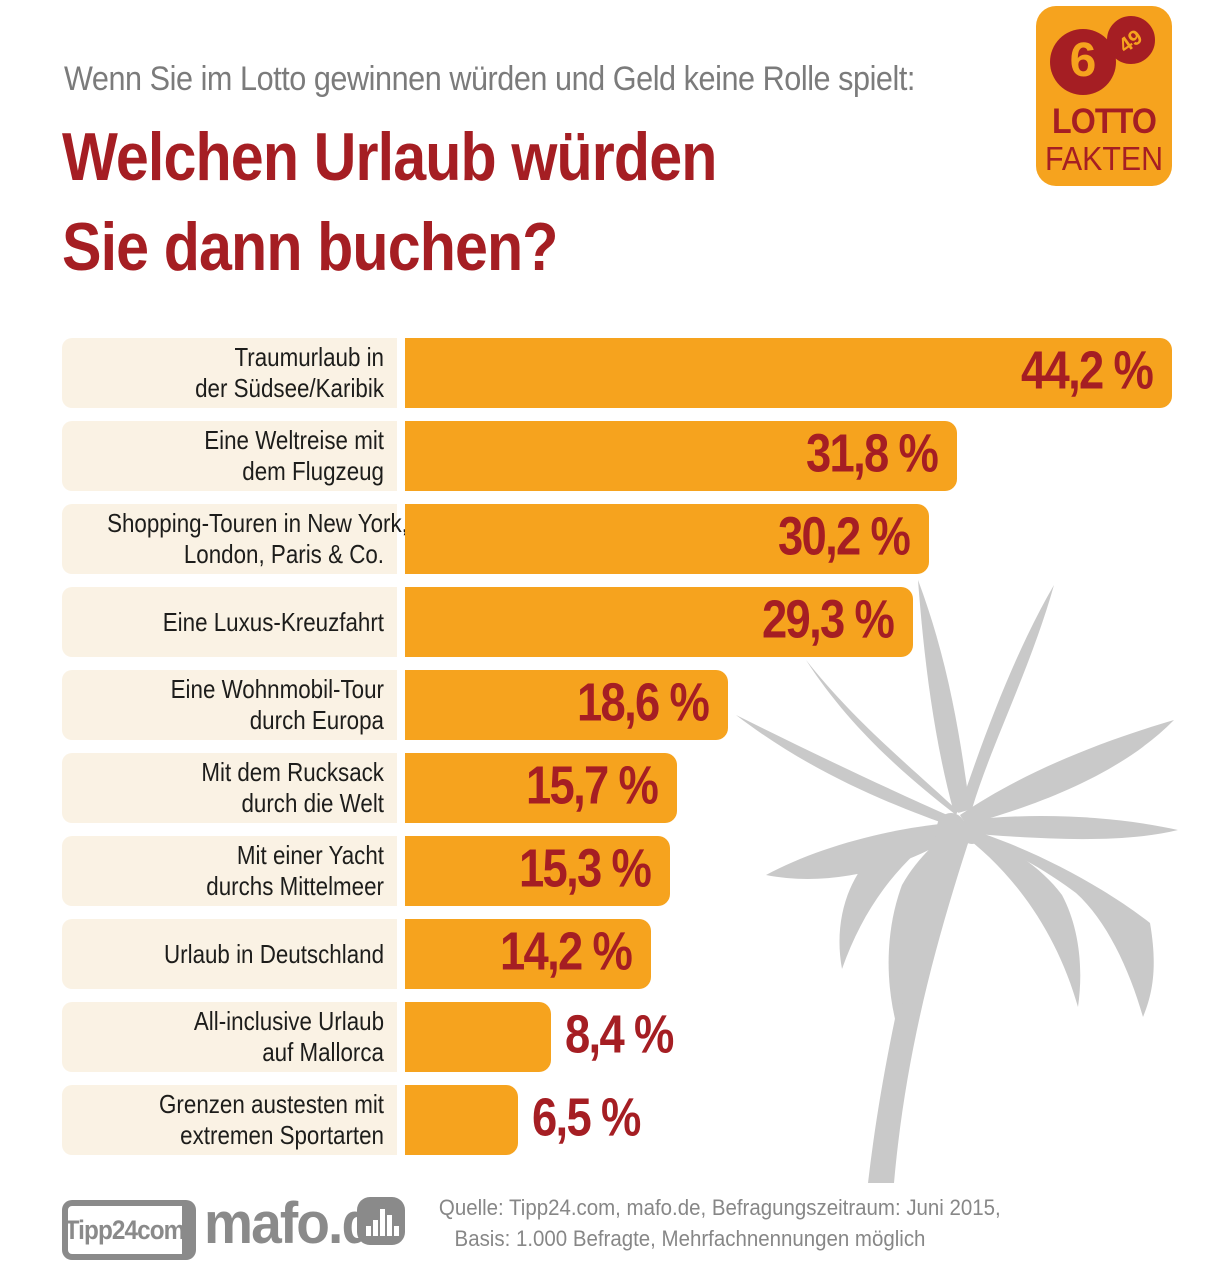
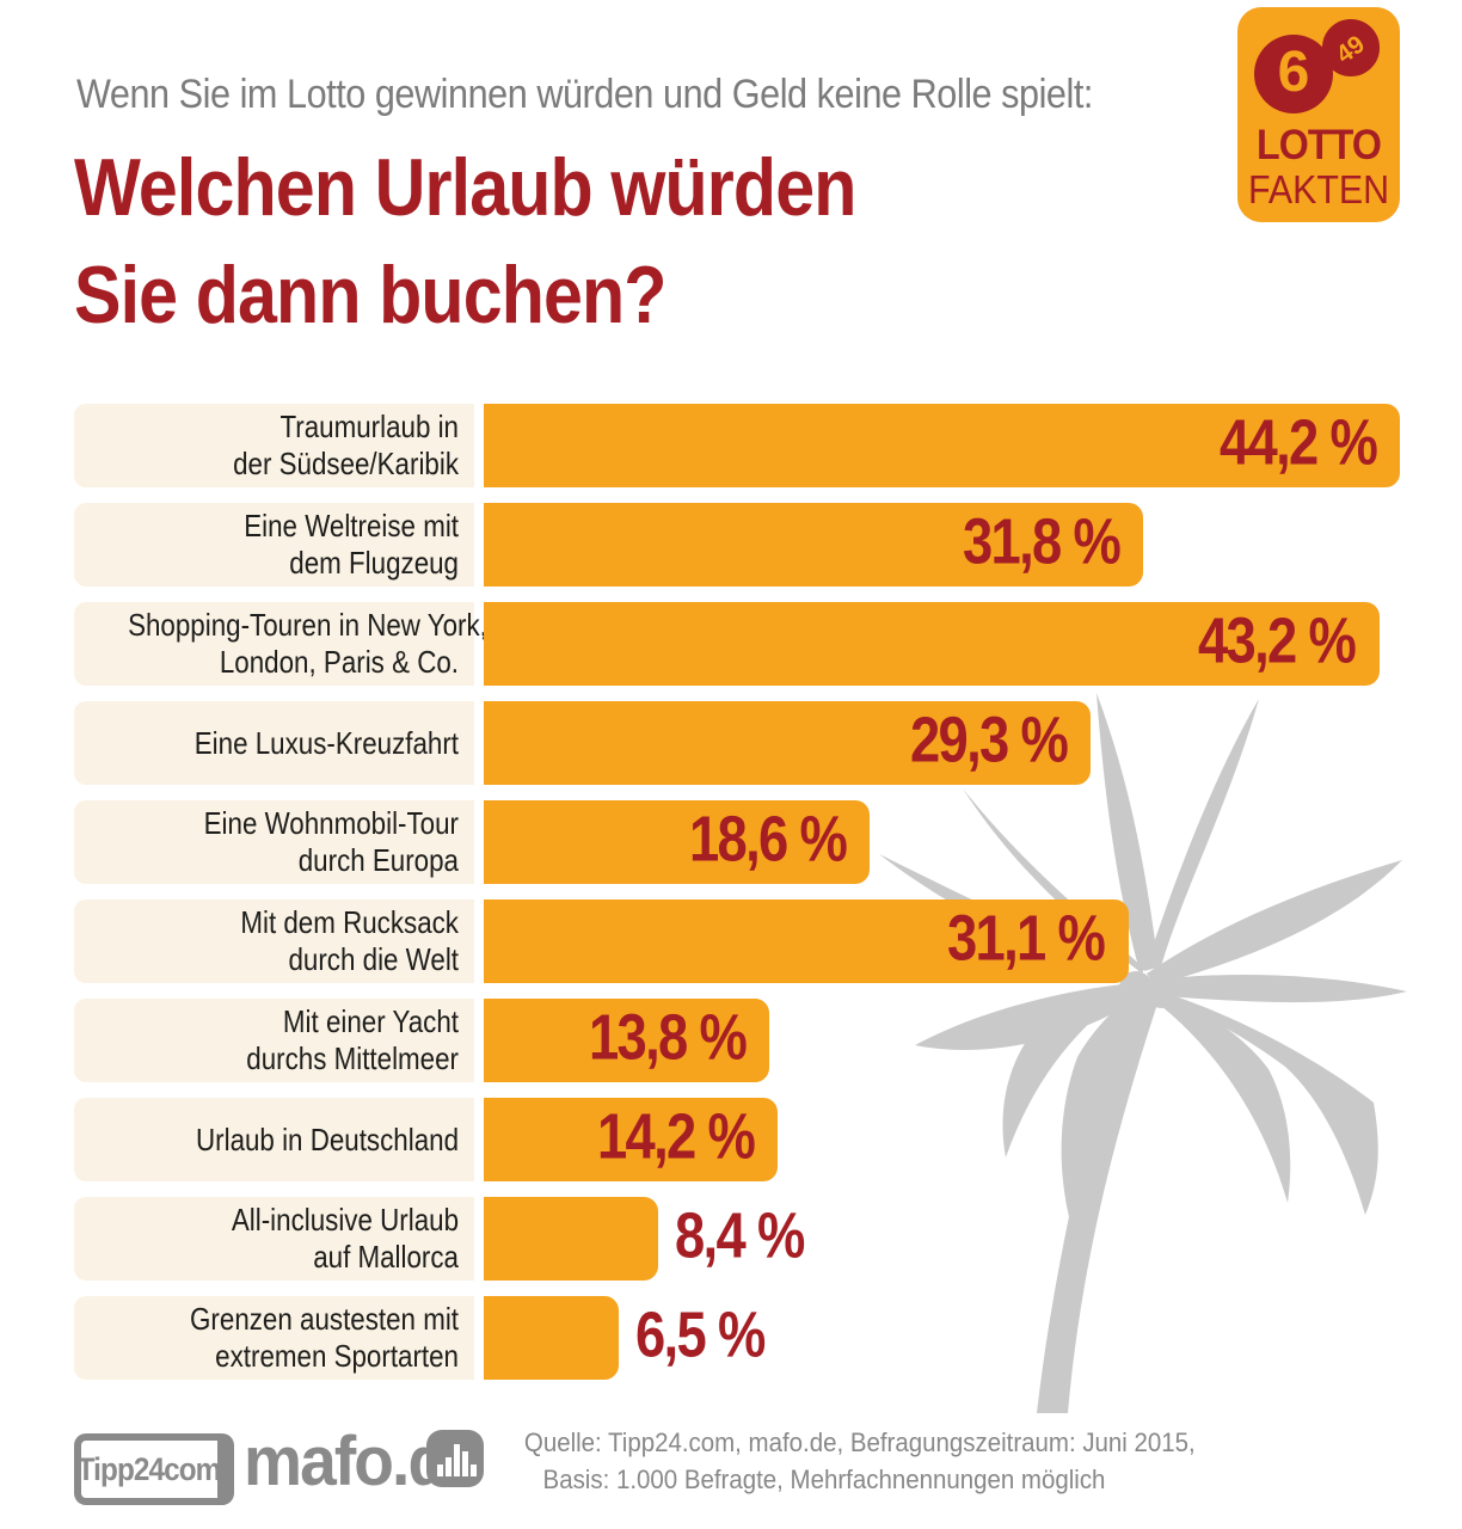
Shopping-Touren in New York, London, Paris & Co.: 30,2 -> 43,2
Mit dem Rucksack durch die Welt: 15,7 -> 31,1
Mit einer Yacht durchs Mittelmeer: 15,3 -> 13,8
